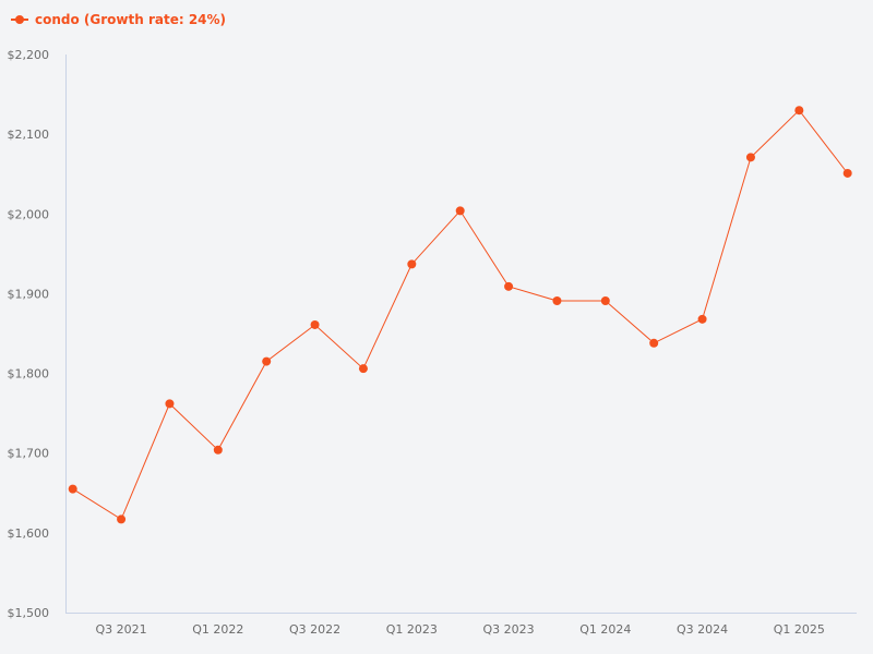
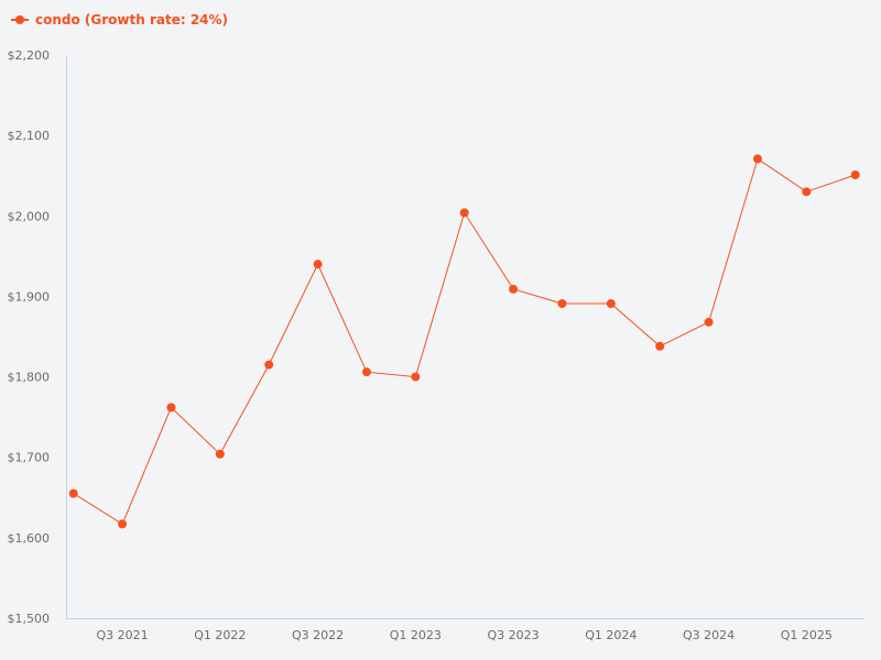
Q3 2022: $1860 -> $1940
Q1 2023: $1940 -> $1800
Q1 2025: $2130 -> $2030
